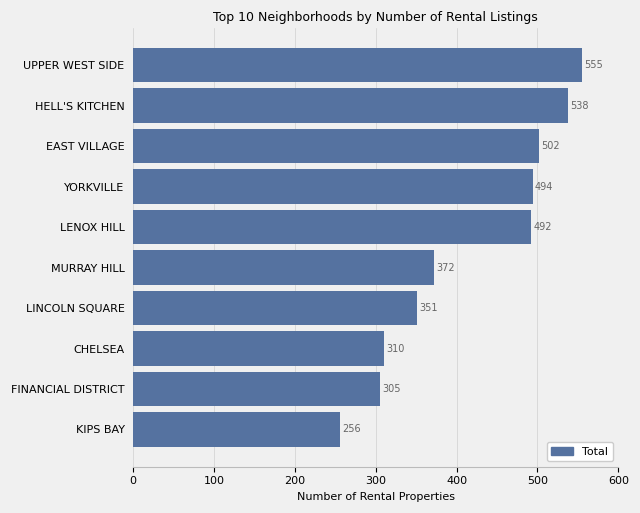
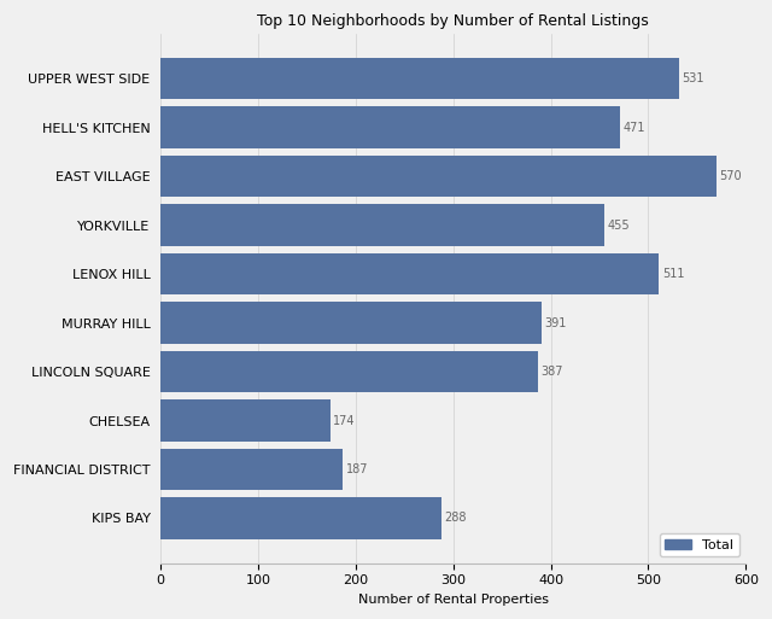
UPPER WEST SIDE: 555 -> 531
HELL'S KITCHEN: 538 -> 471
EAST VILLAGE: 502 -> 570
YORKVILLE: 494 -> 455
LENOX HILL: 492 -> 511
MURRAY HILL: 372 -> 391
LINCOLN SQUARE: 351 -> 387
CHELSEA: 310 -> 174
FINANCIAL DISTRICT: 305 -> 187
KIPS BAY: 256 -> 288
